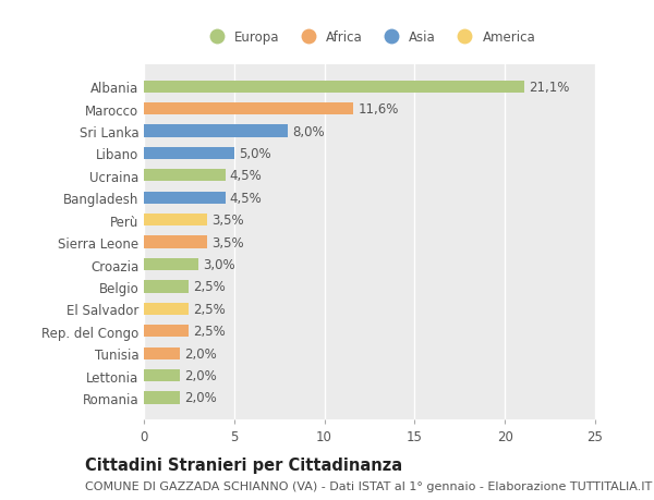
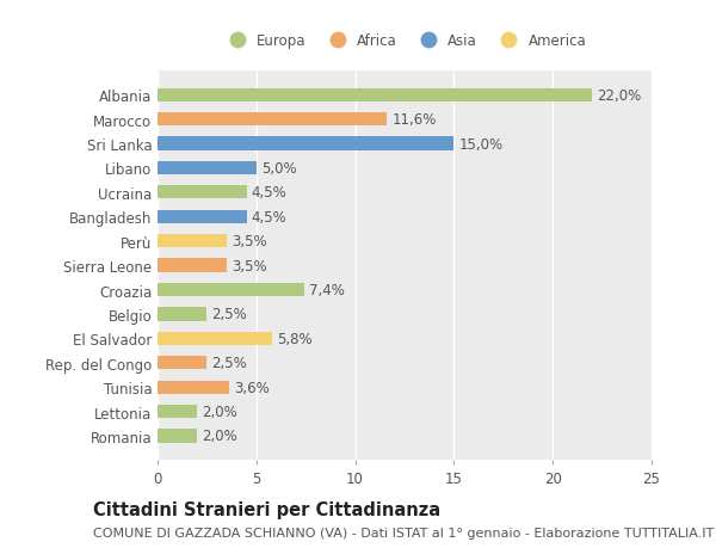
Albania: 21,1% -> 22,0%
Sri Lanka: 8,0% -> 15,0%
Croazia: 3,0% -> 7,4%
El Salvador: 2,5% -> 5,8%
Tunisia: 2,0% -> 3,6%
